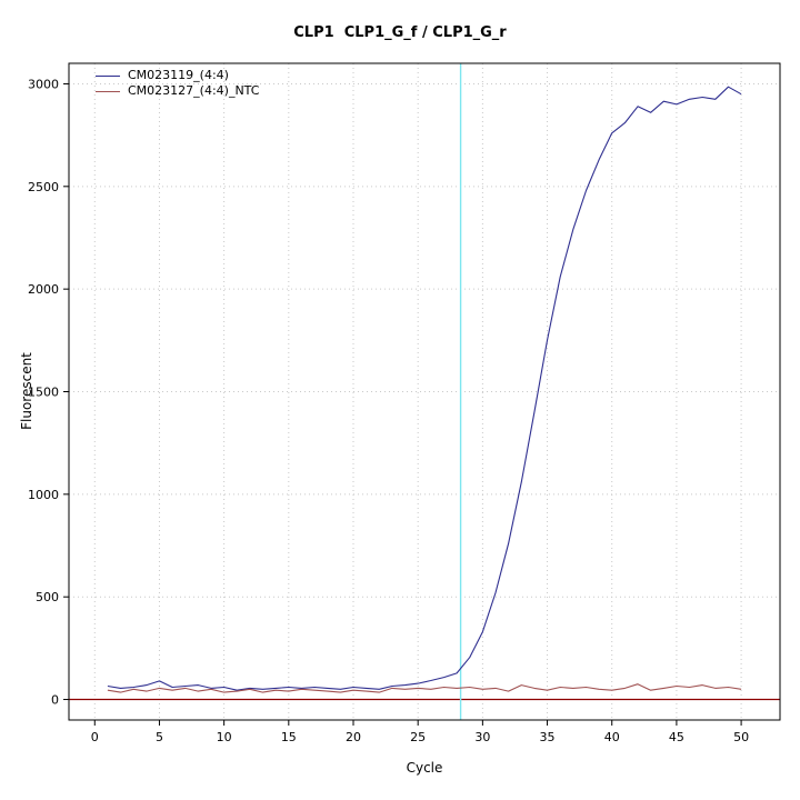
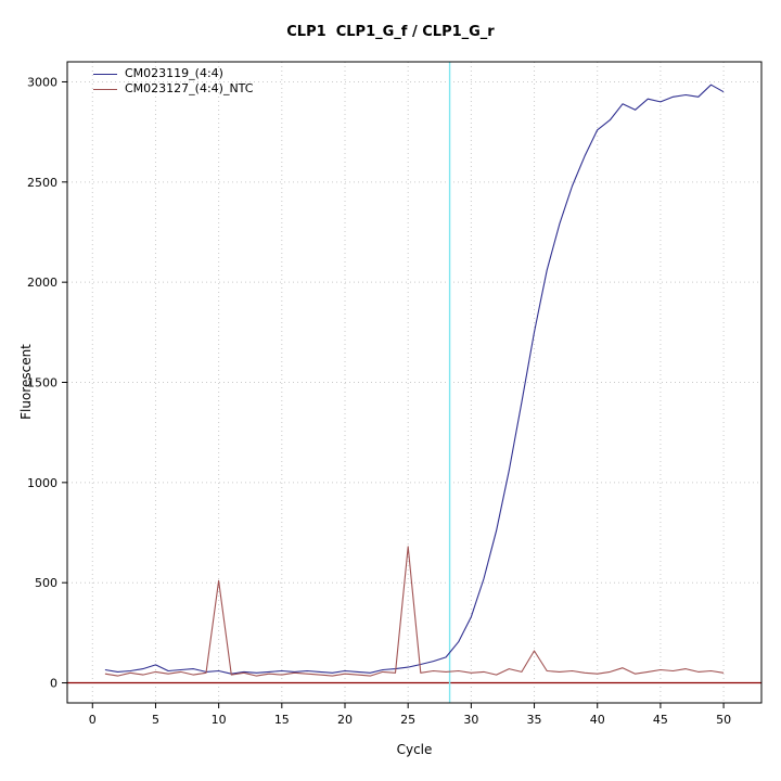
CM023127_(4:4)_NTC/10: 40 -> 510
CM023127_(4:4)_NTC/25: 60 -> 680
CM023127_(4:4)_NTC/35: 40 -> 160
